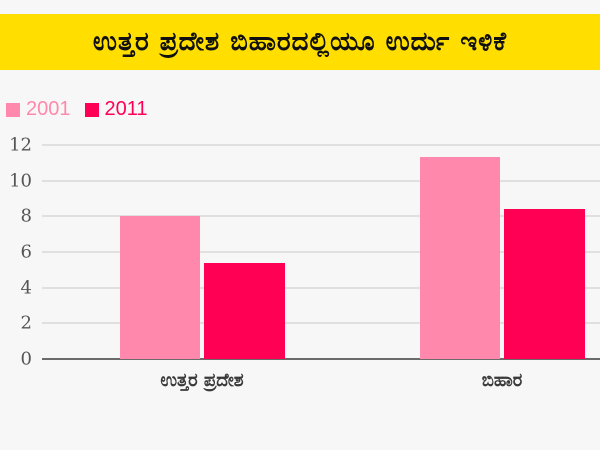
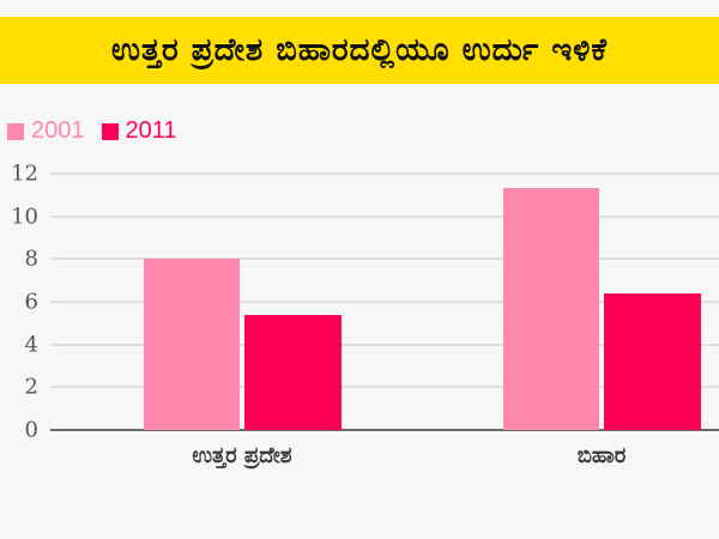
2011/ಬಿಹಾರ: 8.4 -> 6.4
